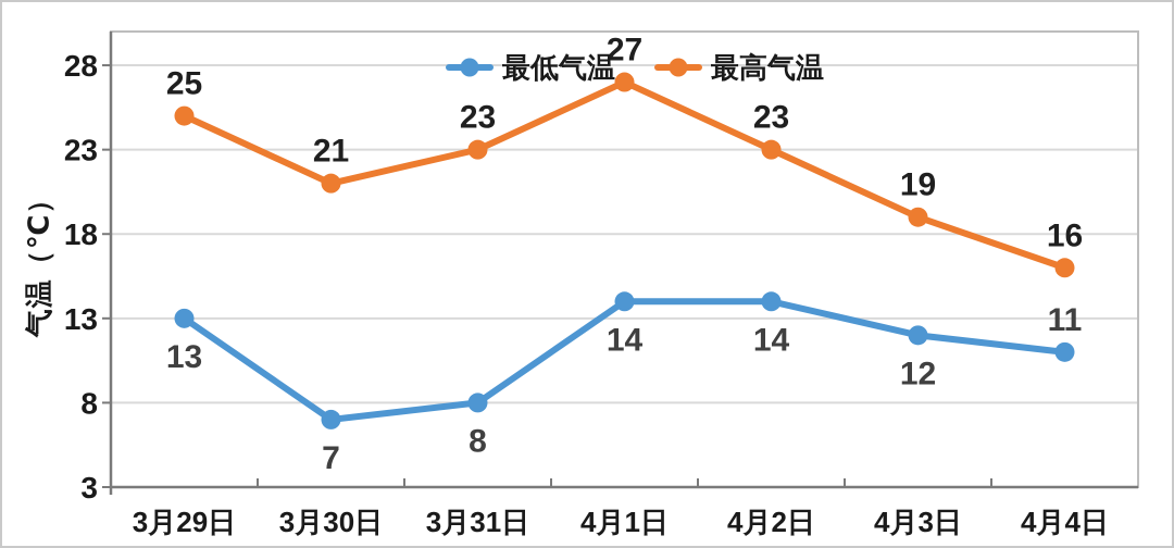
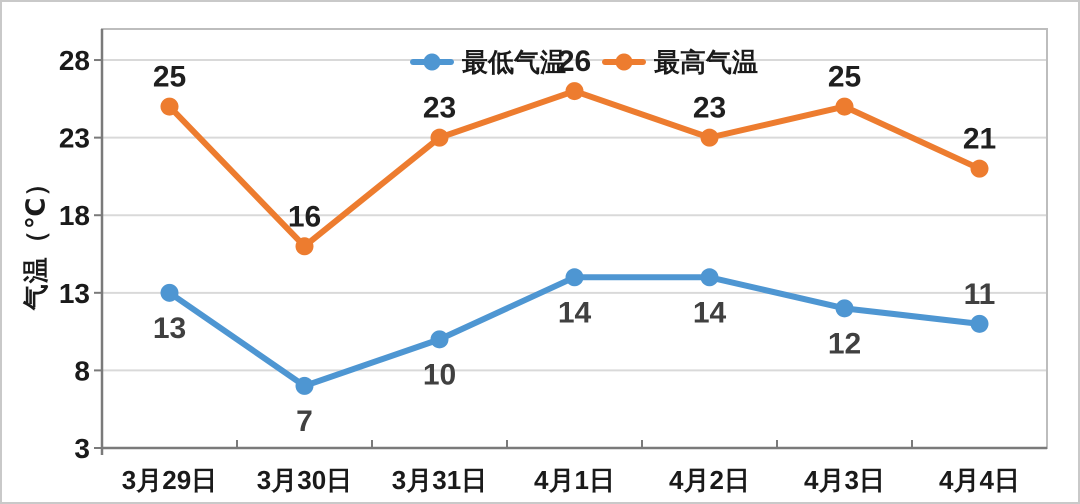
最高气温/3月30日: 21 -> 16
最低气温/3月31日: 8 -> 10
最高气温/4月1日: 27 -> 26
最高气温/4月3日: 19 -> 25
最高气温/4月4日: 16 -> 21
